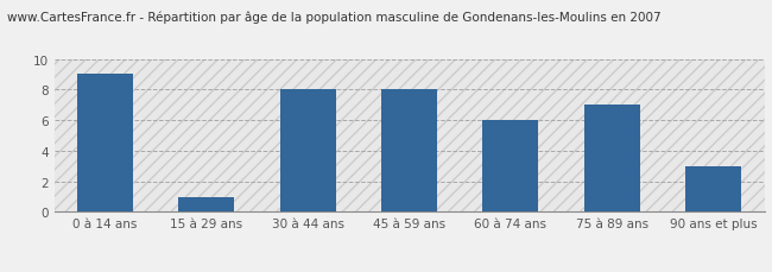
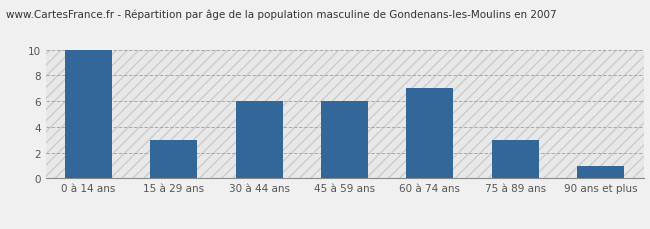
0 à 14 ans: 9 -> 10
15 à 29 ans: 1 -> 3
30 à 44 ans: 8 -> 6
45 à 59 ans: 8 -> 6
60 à 74 ans: 6 -> 7
75 à 89 ans: 7 -> 3
90 ans et plus: 3 -> 1
